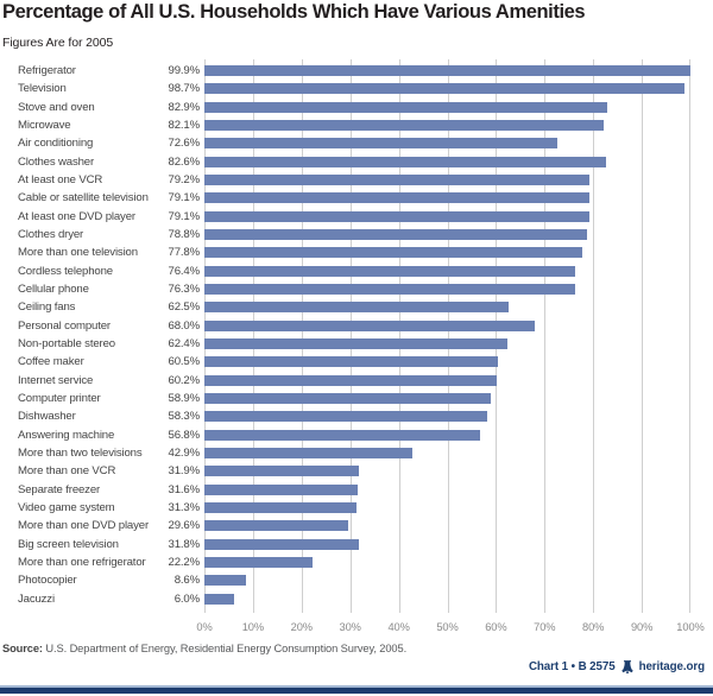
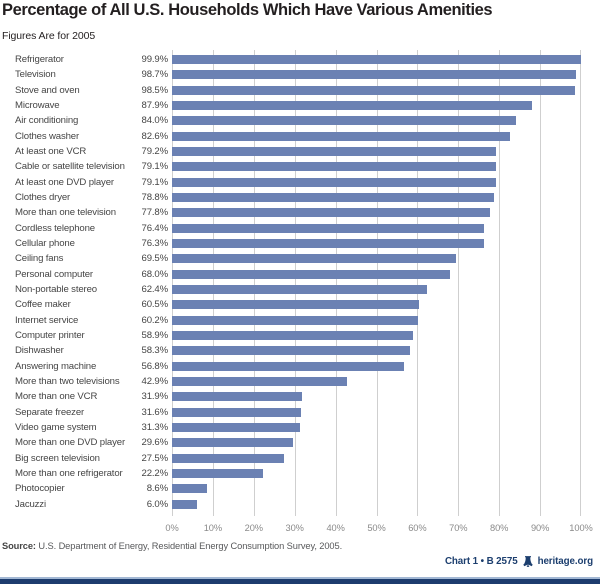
Stove and oven: 82.9% -> 98.5%
Microwave: 82.1% -> 87.9%
Air conditioning: 72.6% -> 84.0%
Ceiling fans: 62.5% -> 69.5%
Big screen television: 31.8% -> 27.5%
